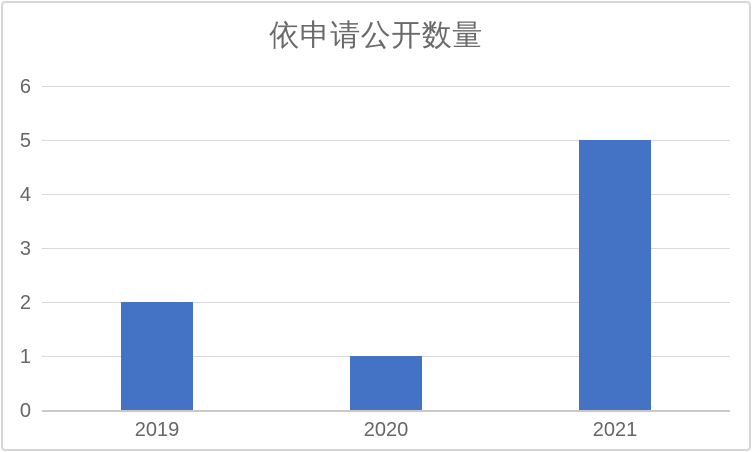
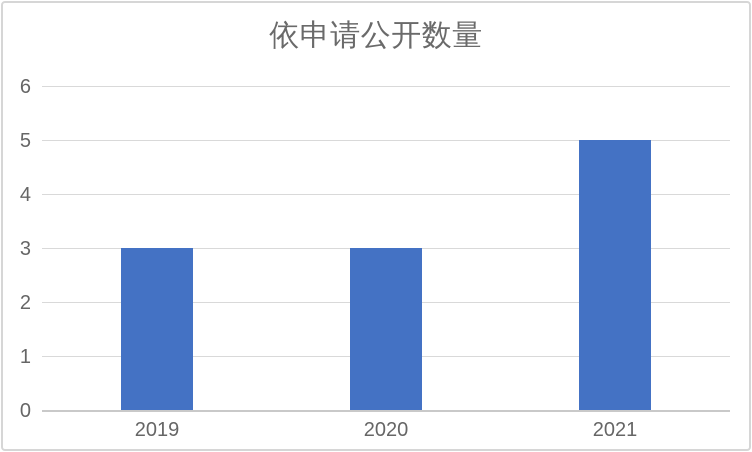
2019: 2 -> 3
2020: 1 -> 3
